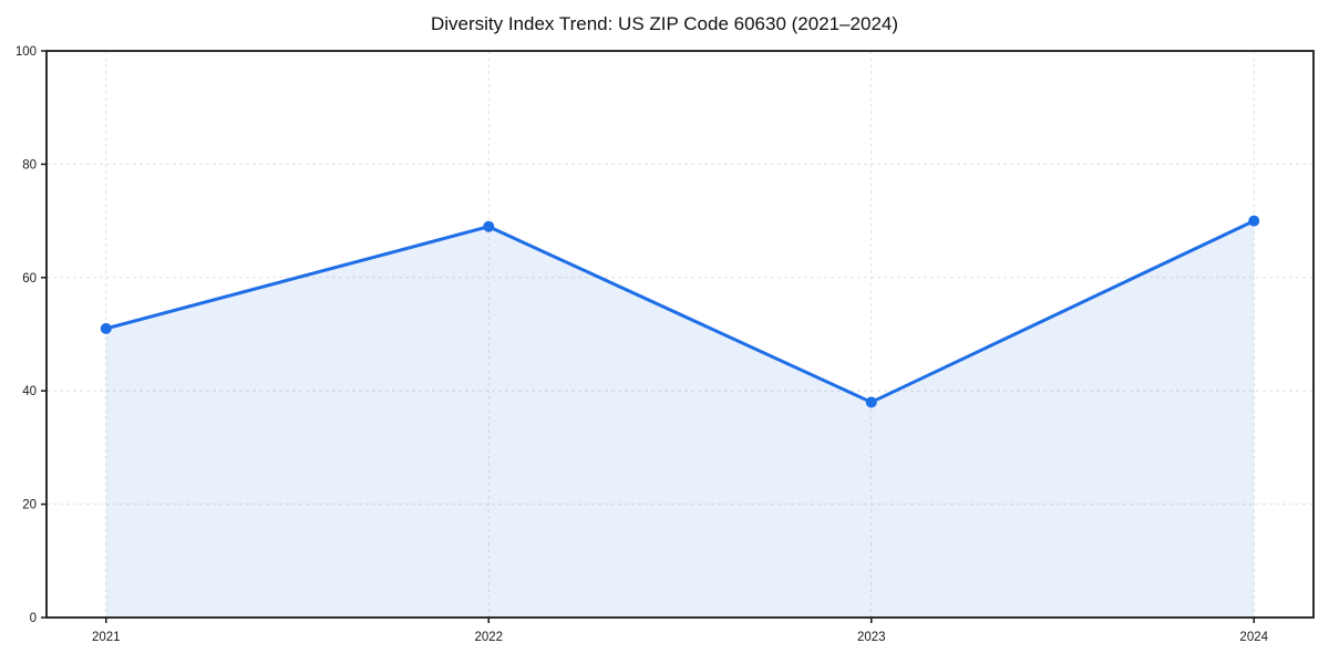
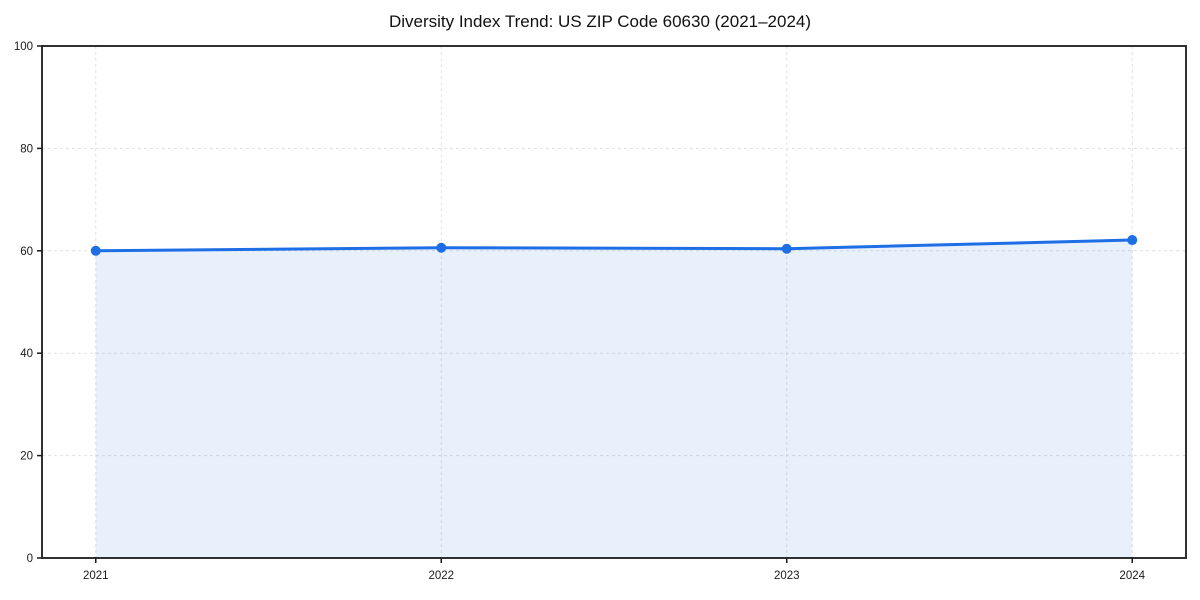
2021: 51 -> 60
2022: 69 -> 61
2023: 38 -> 60
2024: 70 -> 62
